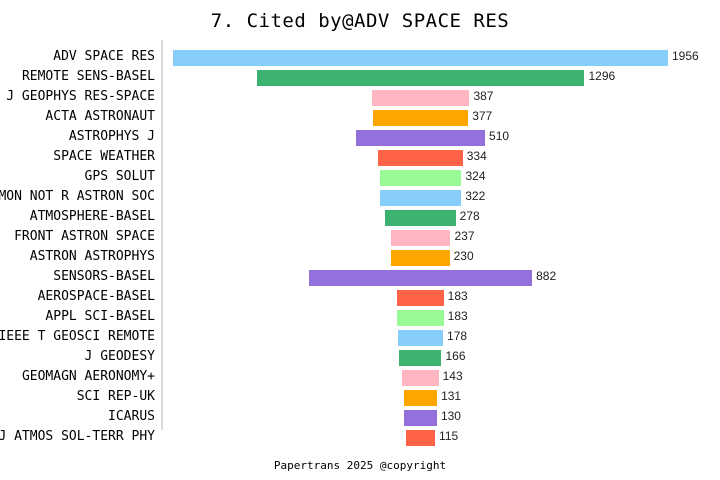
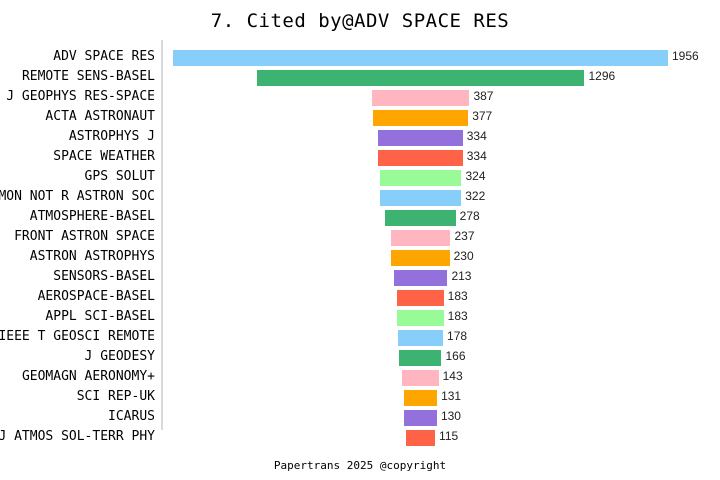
ASTROPHYS J: 510 -> 334
SENSORS-BASEL: 882 -> 213
